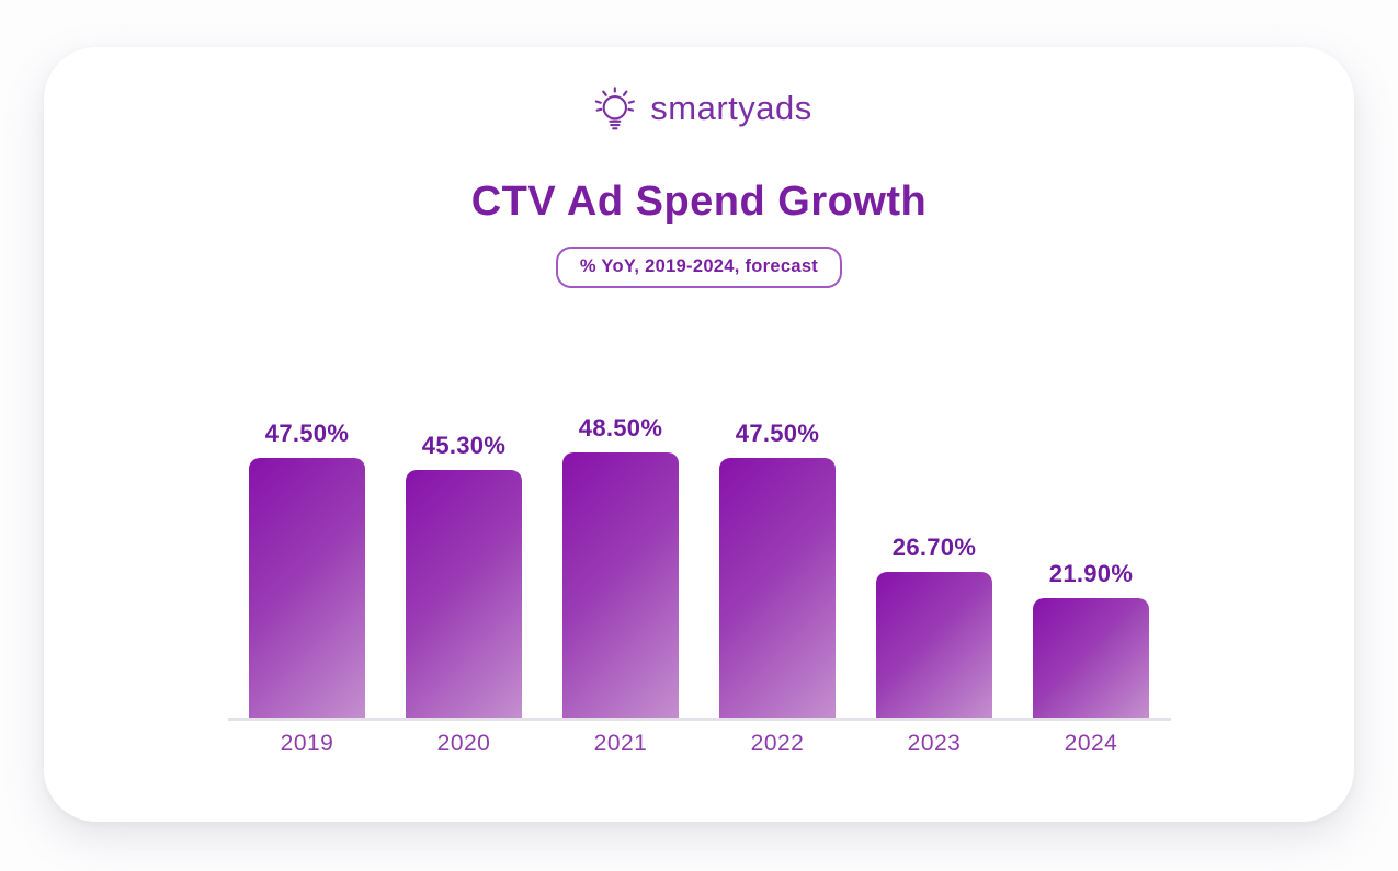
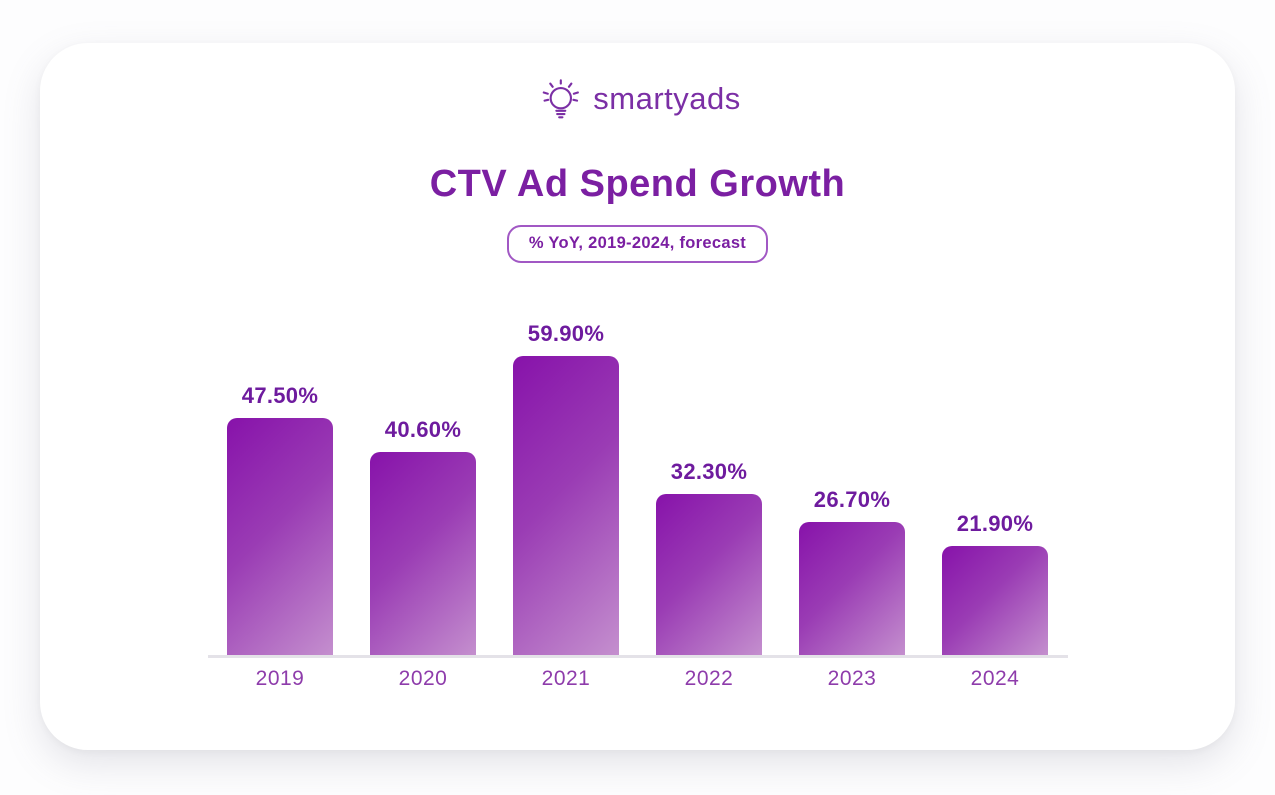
2020: 45.30% -> 40.60%
2021: 48.50% -> 59.90%
2022: 47.50% -> 32.30%
